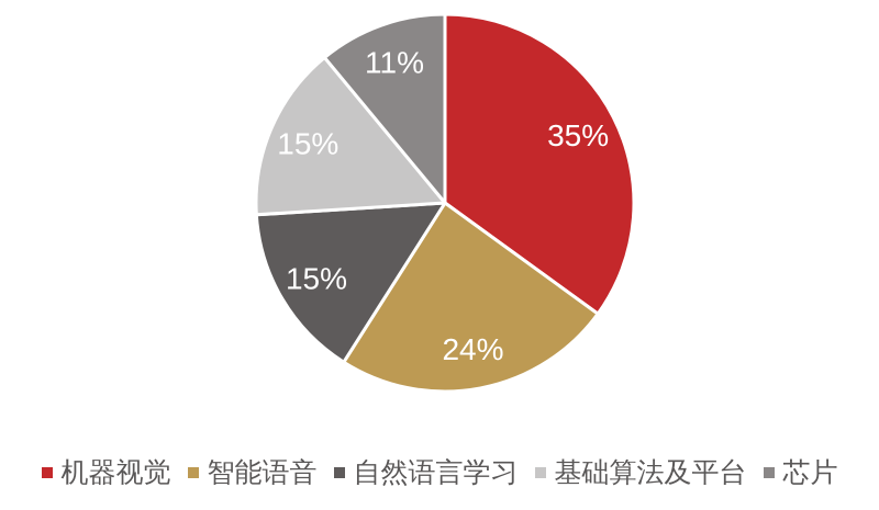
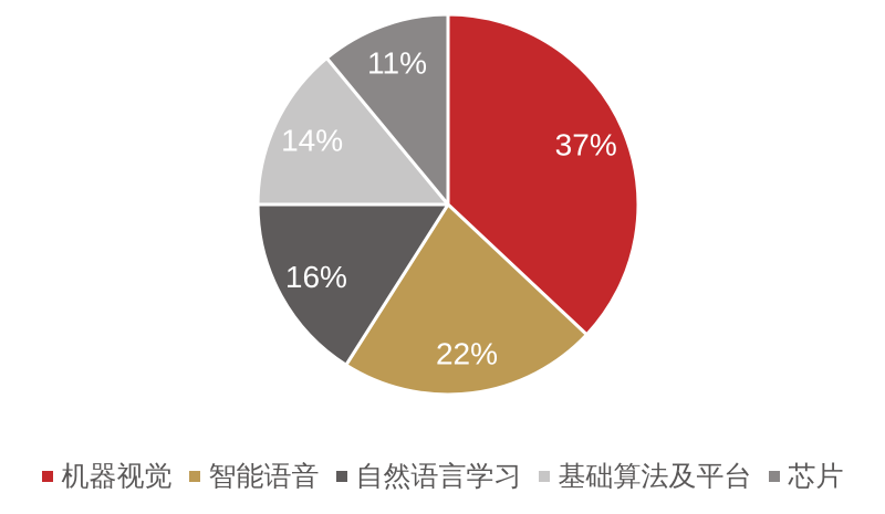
机器视觉: 35% -> 37%
智能语音: 24% -> 22%
自然语言学习: 15% -> 16%
基础算法及平台: 15% -> 14%
